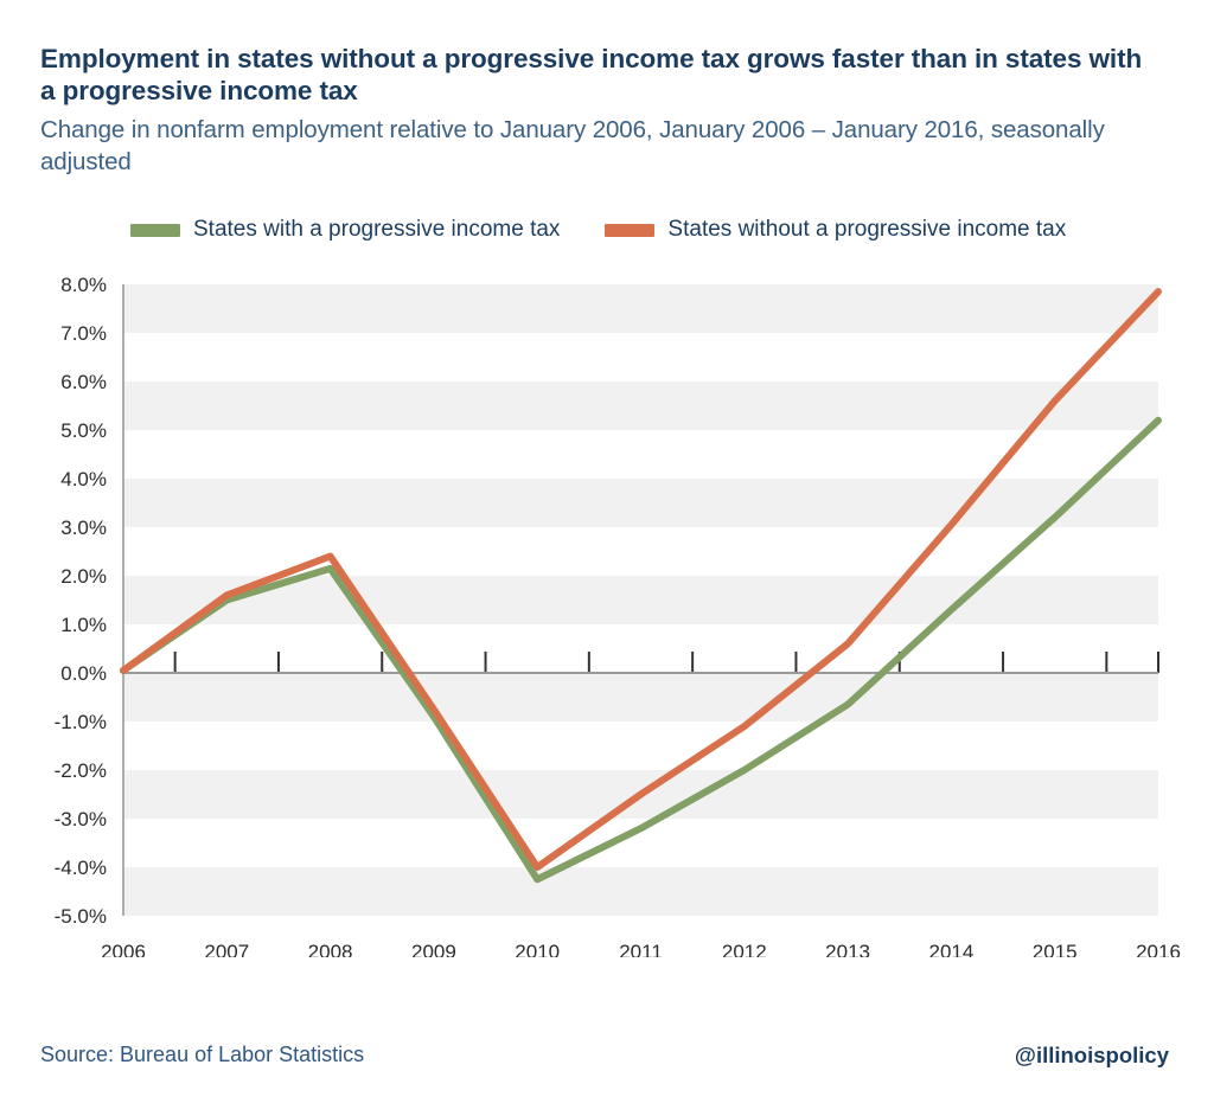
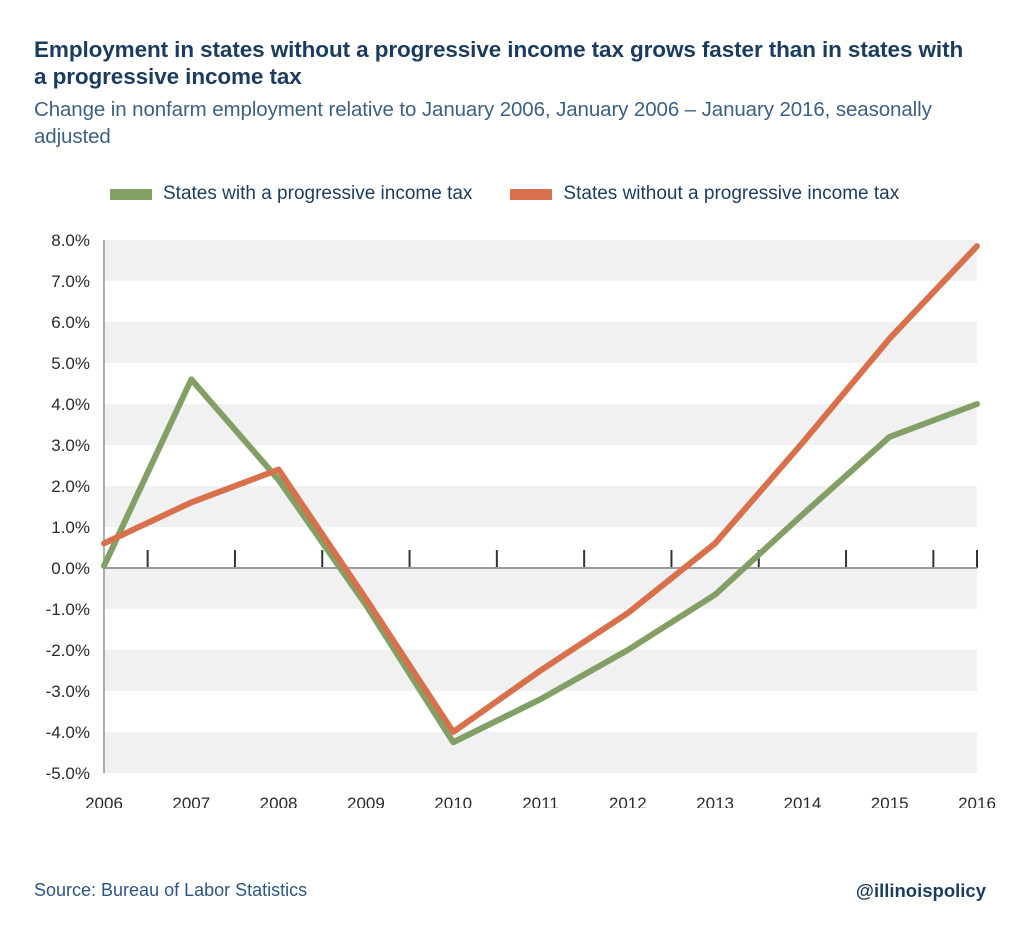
States without a progressive income tax/2006: 0.1% -> 0.6%
States with a progressive income tax/2007: 1.5% -> 4.6%
States with a progressive income tax/2016: 5.2% -> 4.0%
